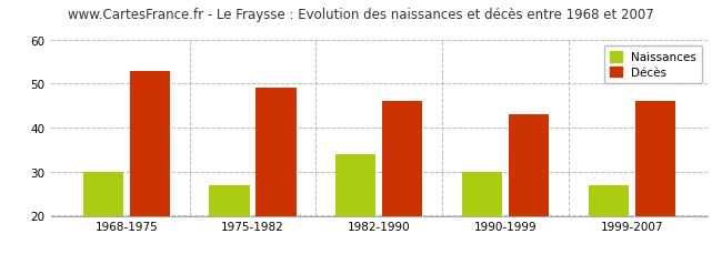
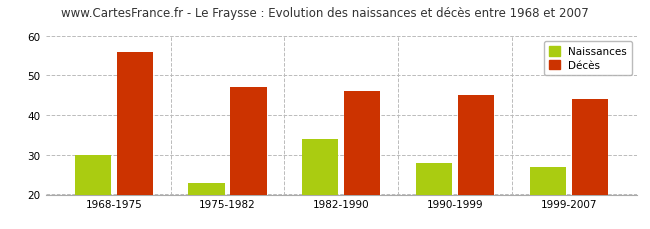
Décès/1968-1975: 53 -> 56
Naissances/1975-1982: 27 -> 23
Décès/1975-1982: 49 -> 47
Naissances/1990-1999: 30 -> 28
Décès/1990-1999: 43 -> 45
Décès/1999-2007: 46 -> 44
